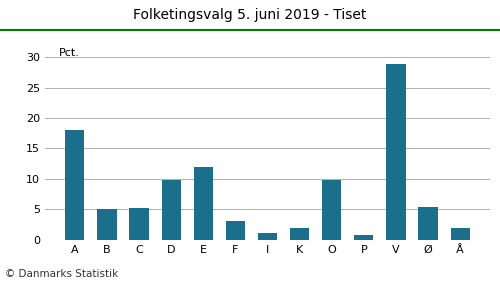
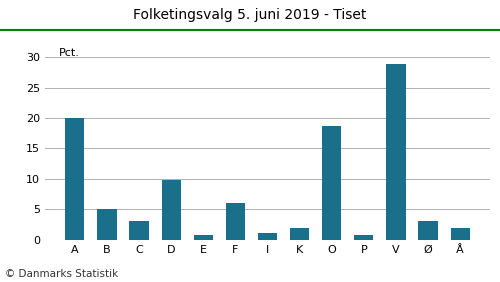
A: 18.0 -> 20.0
C: 5.2 -> 3.0
E: 12.0 -> 0.7
F: 3.0 -> 6.1
O: 9.8 -> 18.7
Ø: 5.4 -> 3.0
